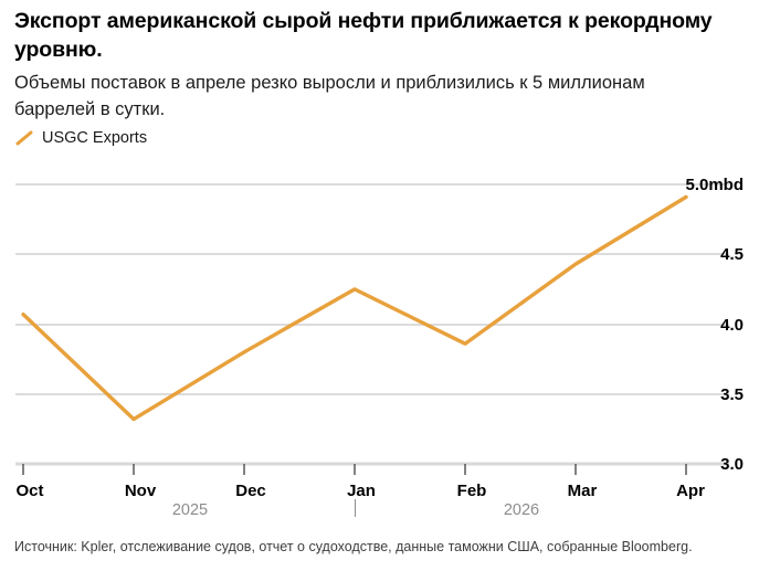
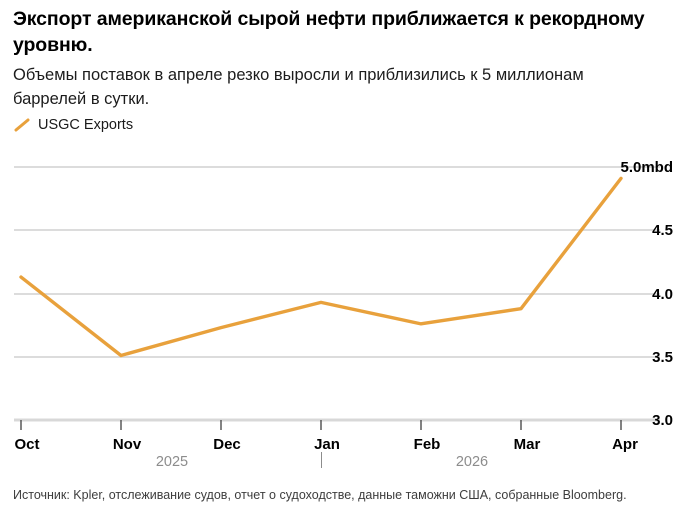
Oct: 4.07 -> 4.13
Nov: 3.32 -> 3.51
Dec: 3.80 -> 3.73
Jan: 4.25 -> 3.93
Feb: 3.86 -> 3.76
Mar: 4.43 -> 3.88
